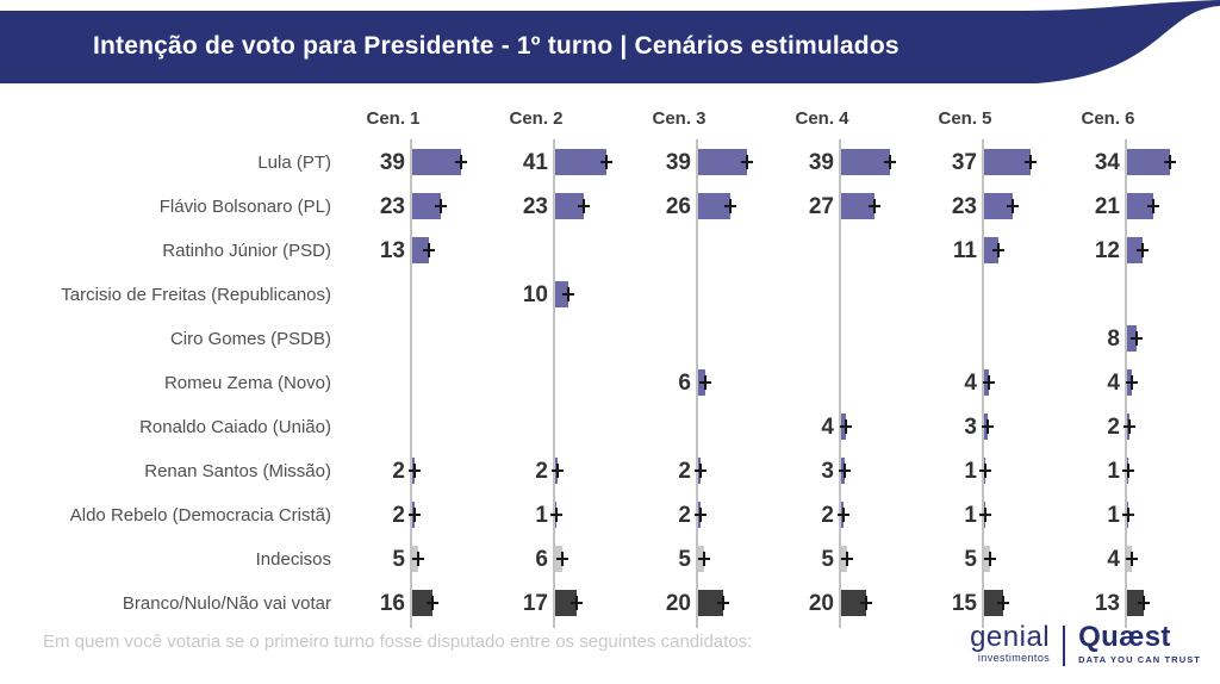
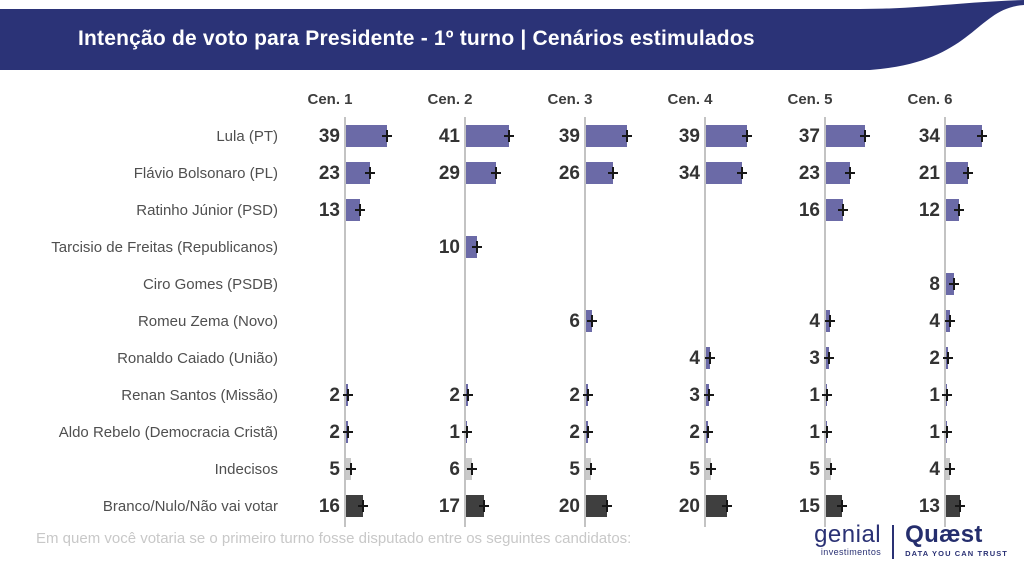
Cen. 2/Flávio Bolsonaro (PL): 23 -> 29
Cen. 4/Flávio Bolsonaro (PL): 27 -> 34
Cen. 5/Ratinho Júnior (PSD): 11 -> 16
